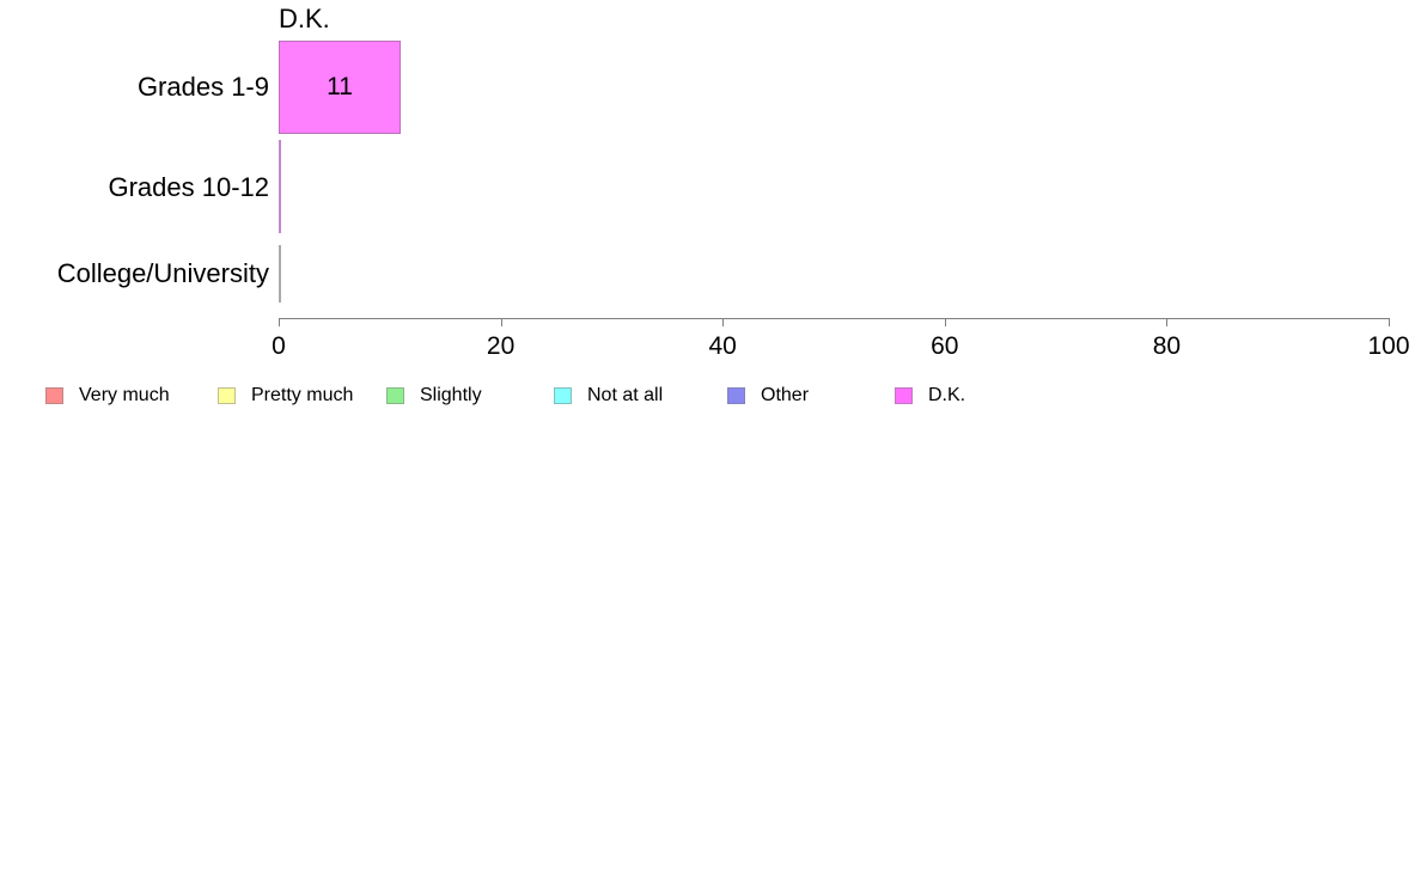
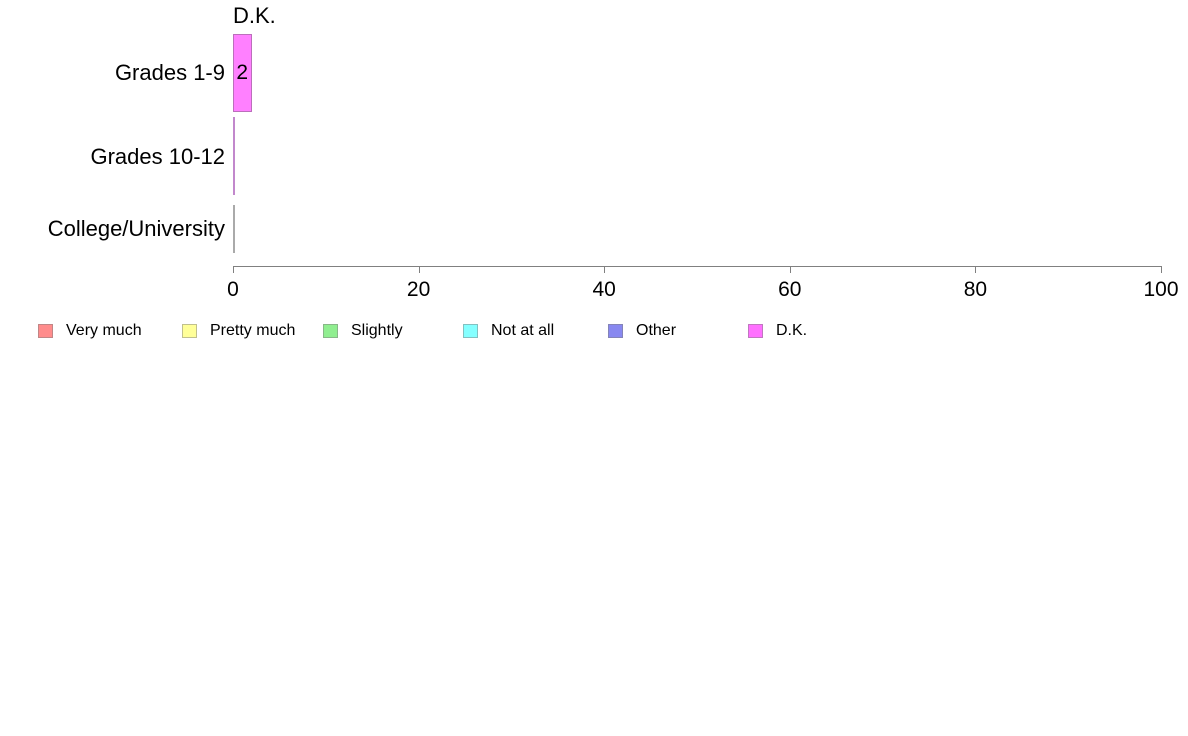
Grades 1-9: 11 -> 2
